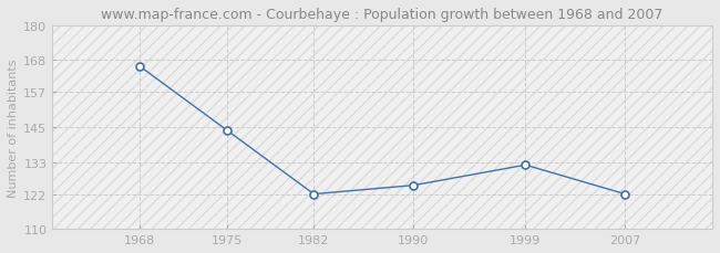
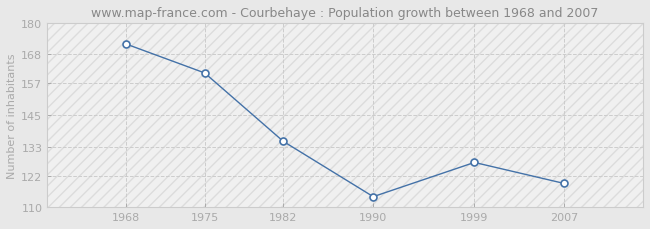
1968: 166 -> 172
1975: 144 -> 161
1982: 122 -> 135
1990: 125 -> 114
1999: 132 -> 127
2007: 122 -> 119
